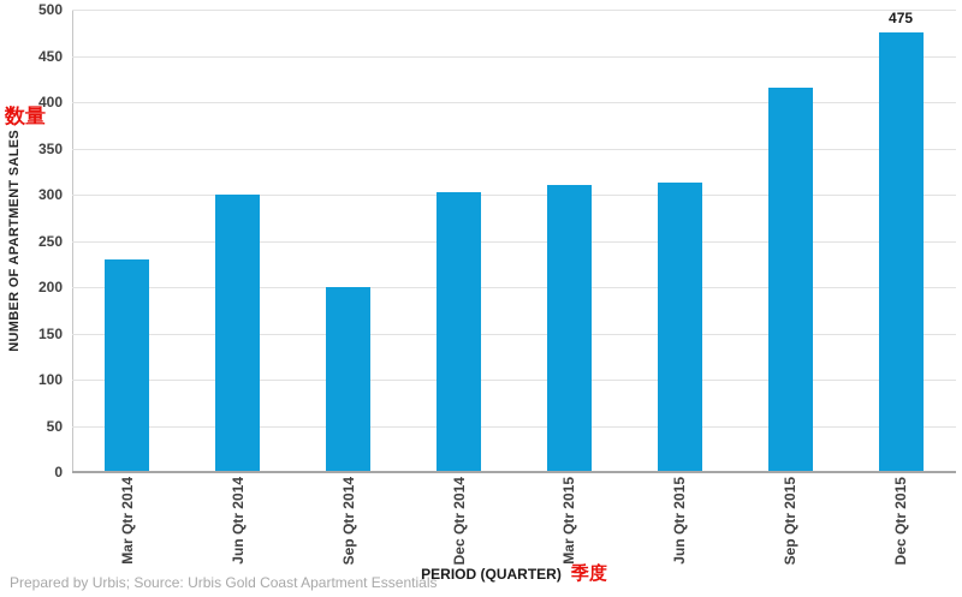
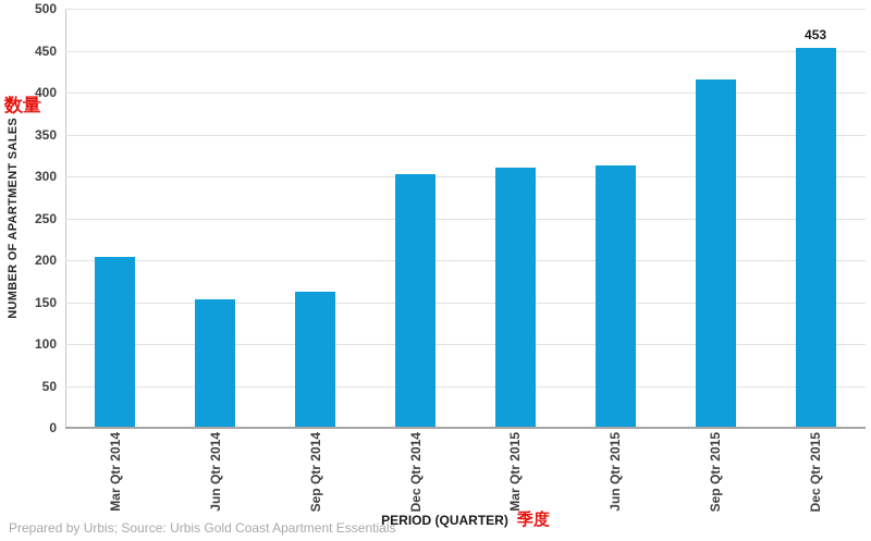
Mar Qtr 2014: 230 -> 200
Jun Qtr 2014: 300 -> 150
Sep Qtr 2014: 200 -> 160
Dec Qtr 2015: 475 -> 453
